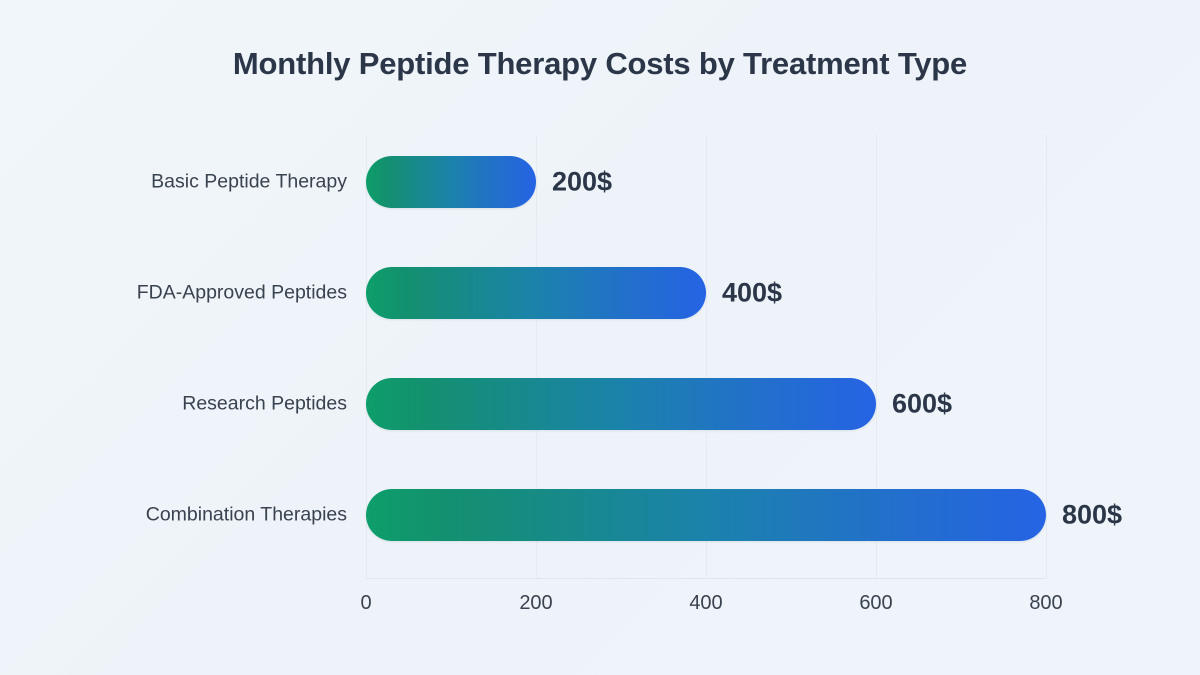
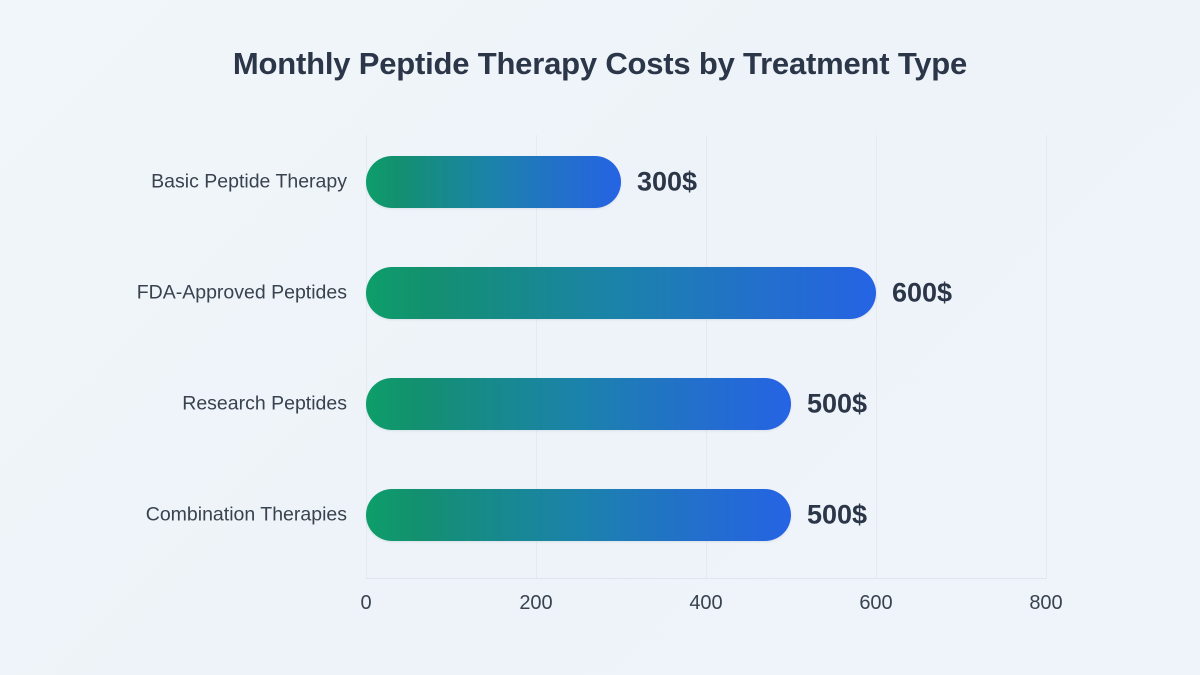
Basic Peptide Therapy: 200 -> 300
FDA-Approved Peptides: 400 -> 600
Research Peptides: 600 -> 500
Combination Therapies: 800 -> 500
